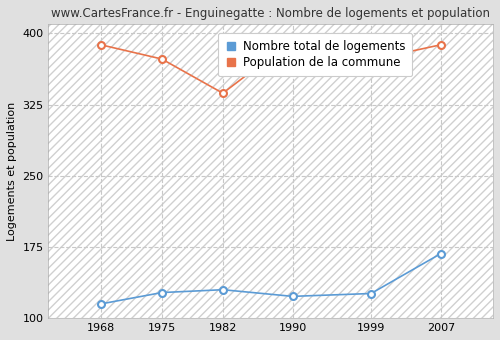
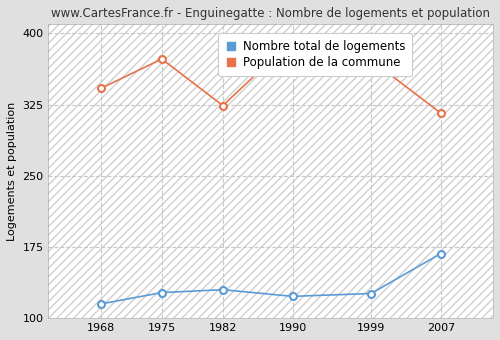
Population de la commune/1968: 388 -> 342
Population de la commune/1982: 337 -> 324
Population de la commune/2007: 388 -> 316
